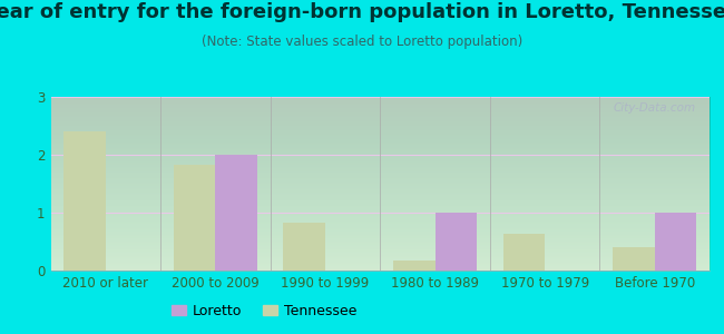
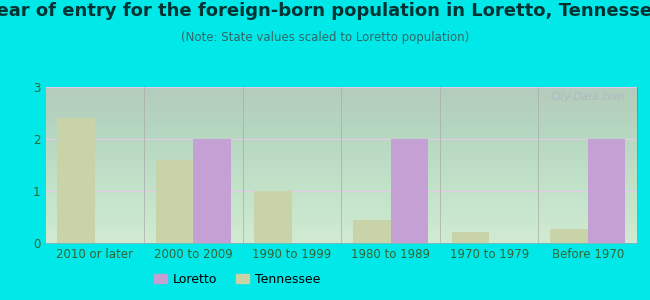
Tennessee/2000 to 2009: 1.82 -> 1.60
Tennessee/1990 to 1999: 0.82 -> 1.00
Tennessee/1980 to 1989: 0.18 -> 0.45
Loretto/1980 to 1989: 1 -> 2
Tennessee/1970 to 1979: 0.64 -> 0.22
Tennessee/Before 1970: 0.40 -> 0.27
Loretto/Before 1970: 1 -> 2
